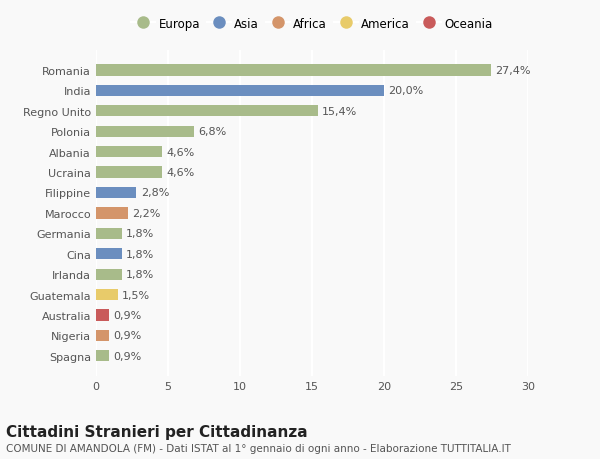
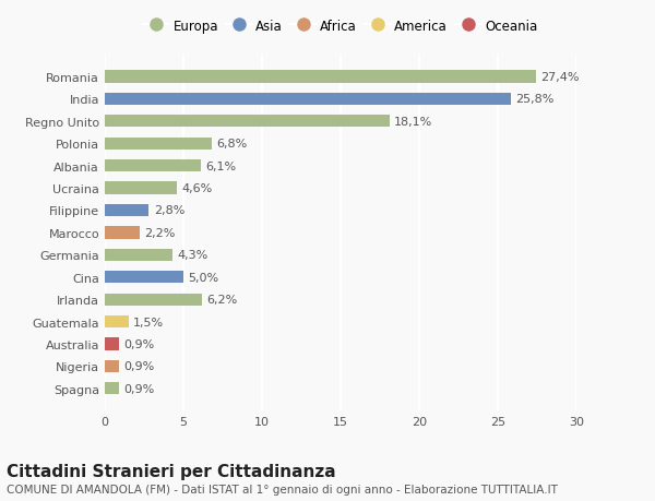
India: 20,0% -> 25,8%
Regno Unito: 15,4% -> 18,1%
Albania: 4,6% -> 6,1%
Germania: 1,8% -> 4,3%
Cina: 1,8% -> 5,0%
Irlanda: 1,8% -> 6,2%
